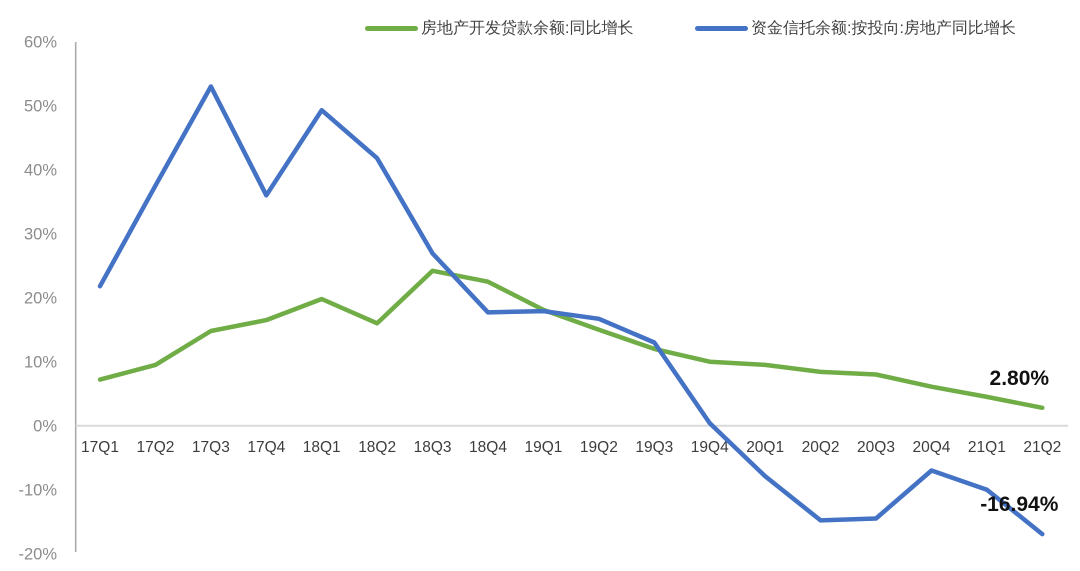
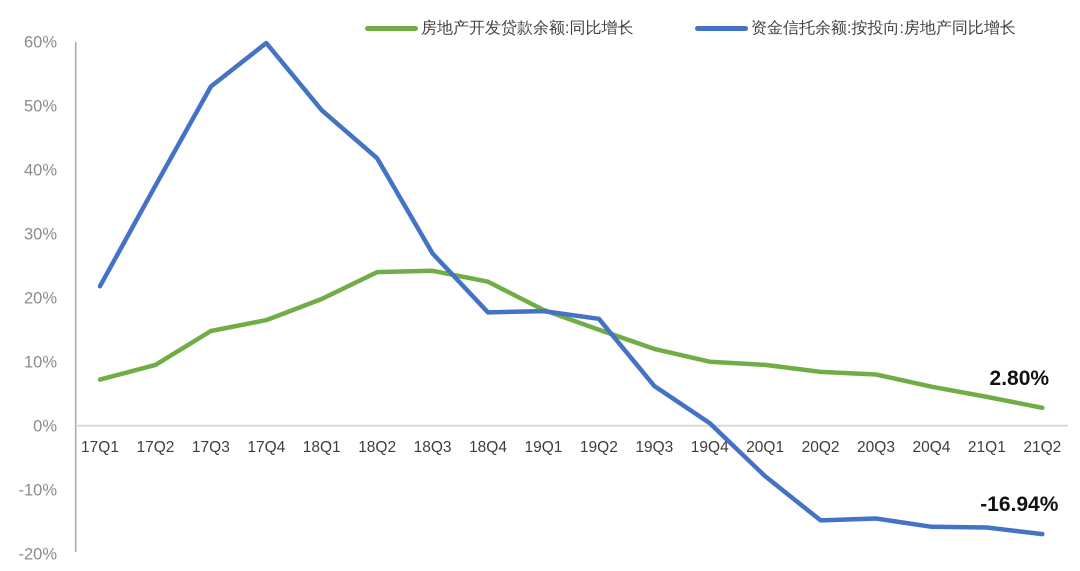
资金信托余额:按投向:房地产同比增长/17Q4: 36% -> 60%
房地产开发贷款余额:同比增长/18Q2: 16% -> 24%
资金信托余额:按投向:房地产同比增长/19Q3: 13% -> 6%
资金信托余额:按投向:房地产同比增长/20Q4: -7% -> -16%
资金信托余额:按投向:房地产同比增长/21Q1: -10% -> -16%
